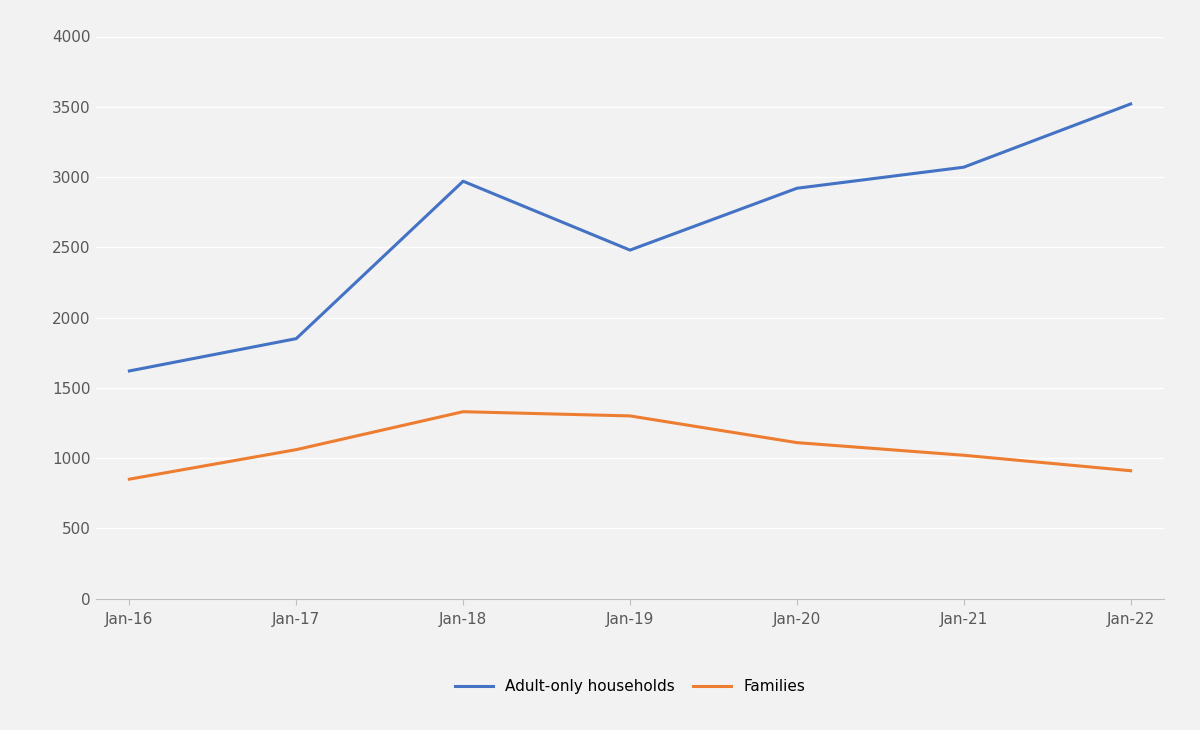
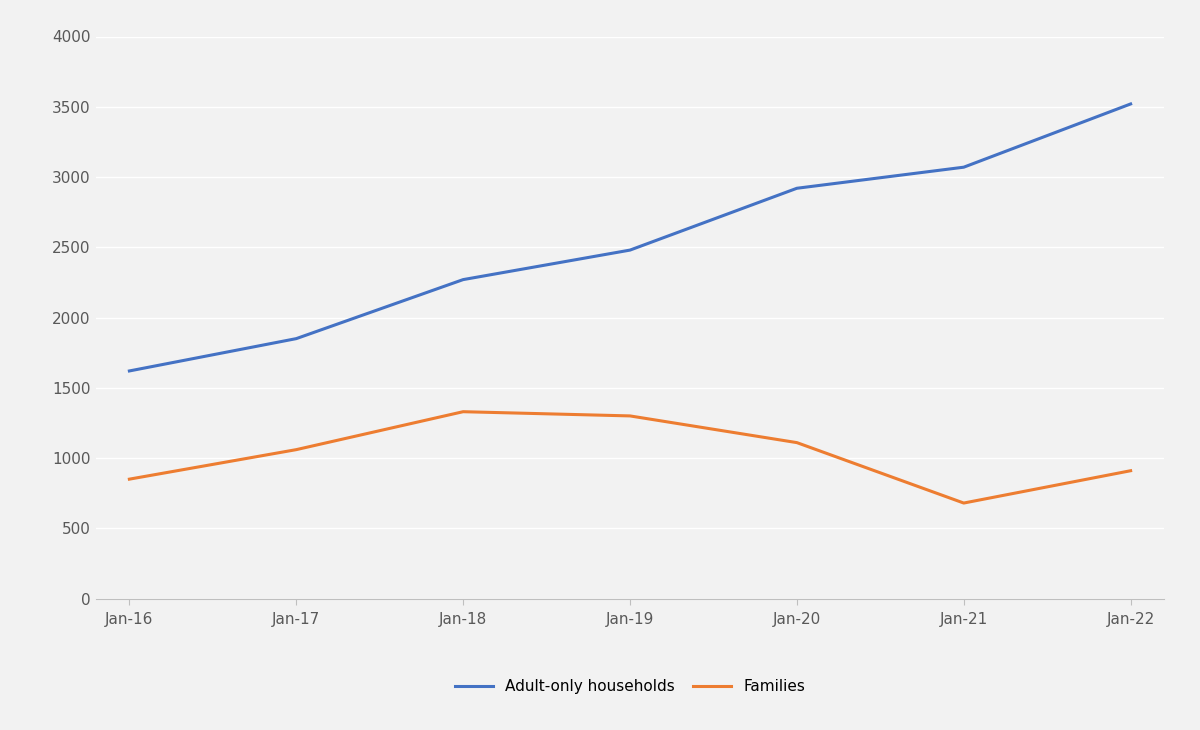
Adult-only households/Jan-18: 2970 -> 2270
Families/Jan-21: 1020 -> 680
